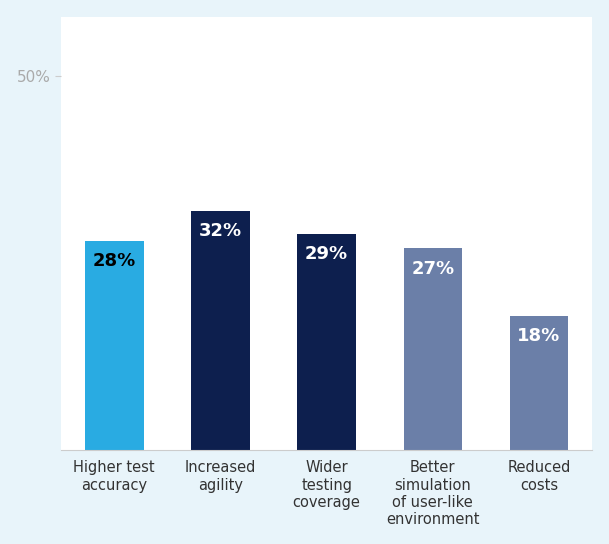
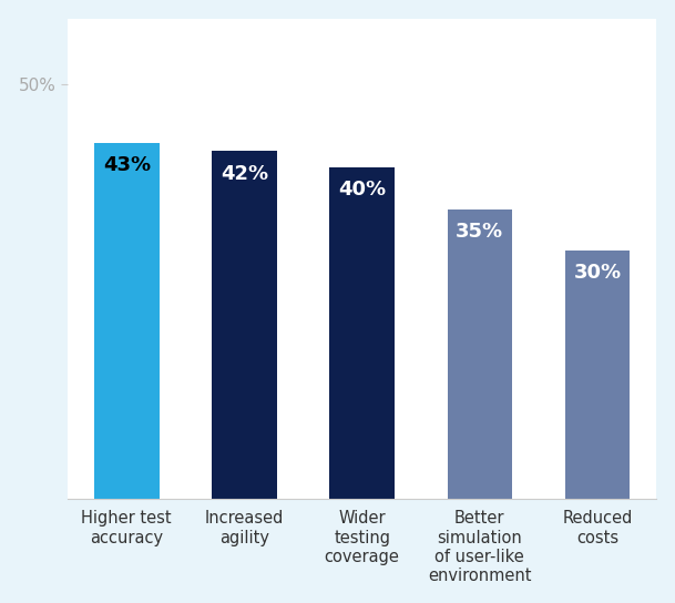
Higher test accuracy: 28% -> 43%
Increased agility: 32% -> 42%
Wider testing coverage: 29% -> 40%
Better simulation of user-like environment: 27% -> 35%
Reduced costs: 18% -> 30%
